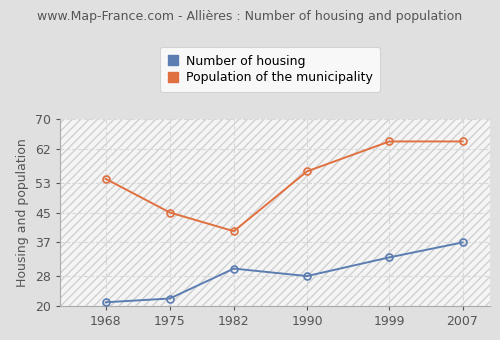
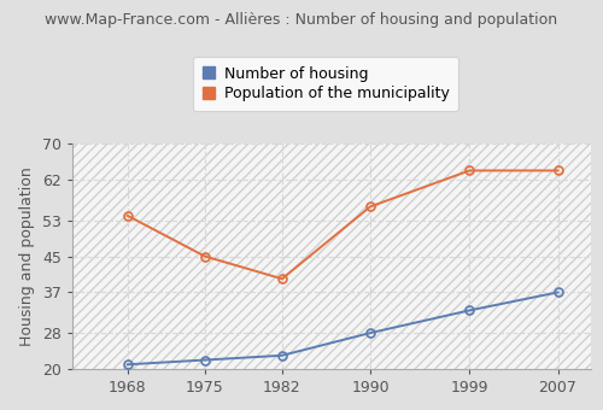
Number of housing/1982: 30 -> 23
